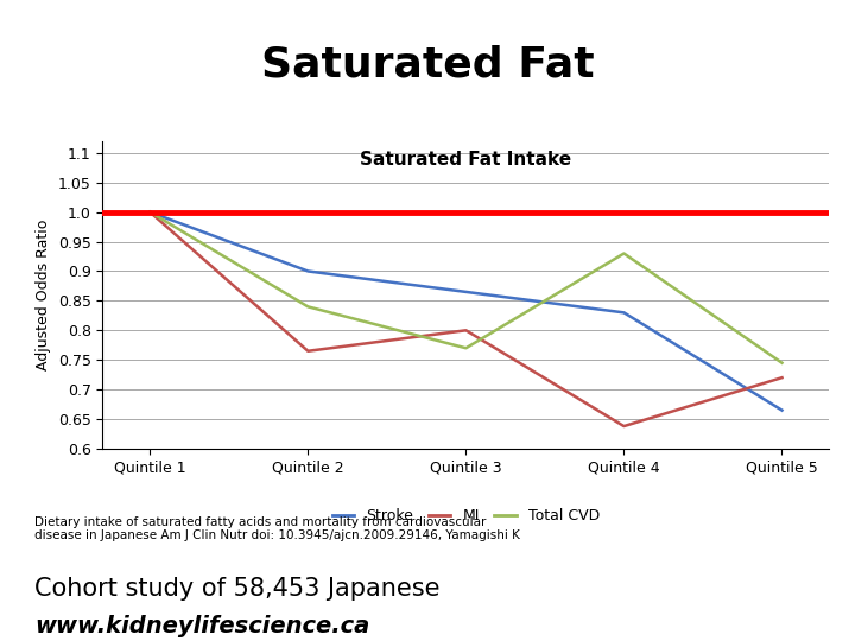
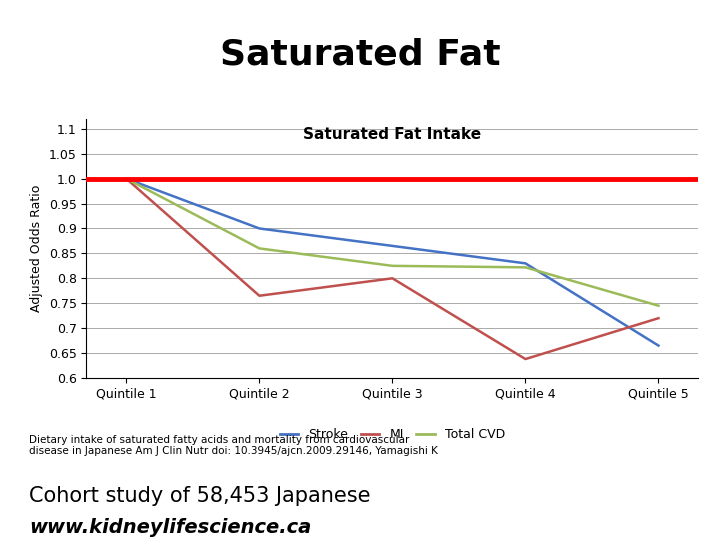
Total CVD/Quintile 2: 0.840 -> 0.860
Total CVD/Quintile 3: 0.770 -> 0.825
Total CVD/Quintile 4: 0.930 -> 0.822
